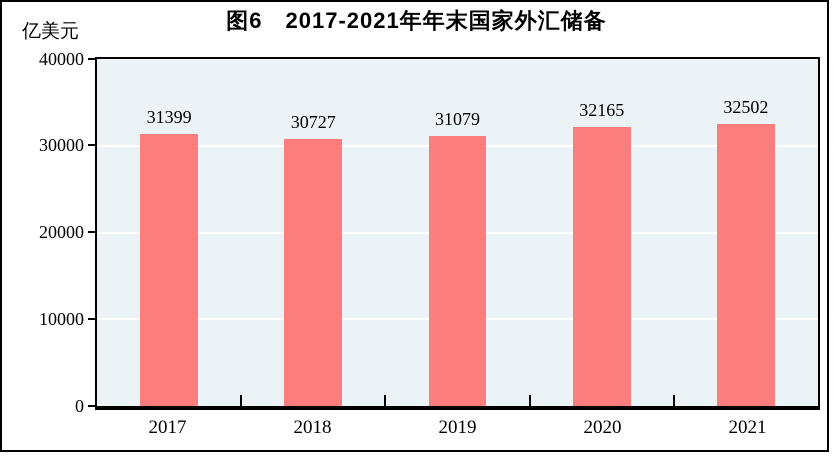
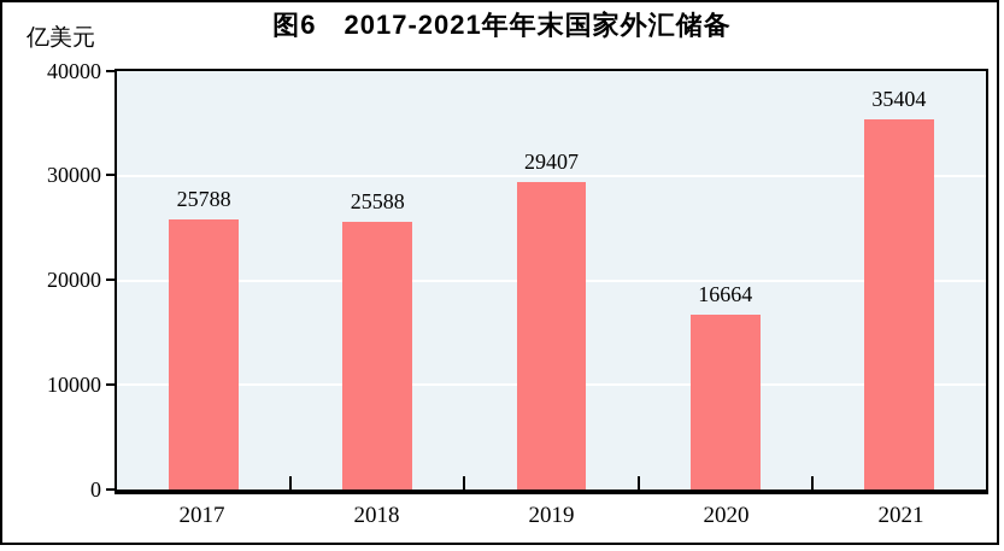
2017: 31399 -> 25788
2018: 30727 -> 25588
2019: 31079 -> 29407
2020: 32165 -> 16664
2021: 32502 -> 35404
